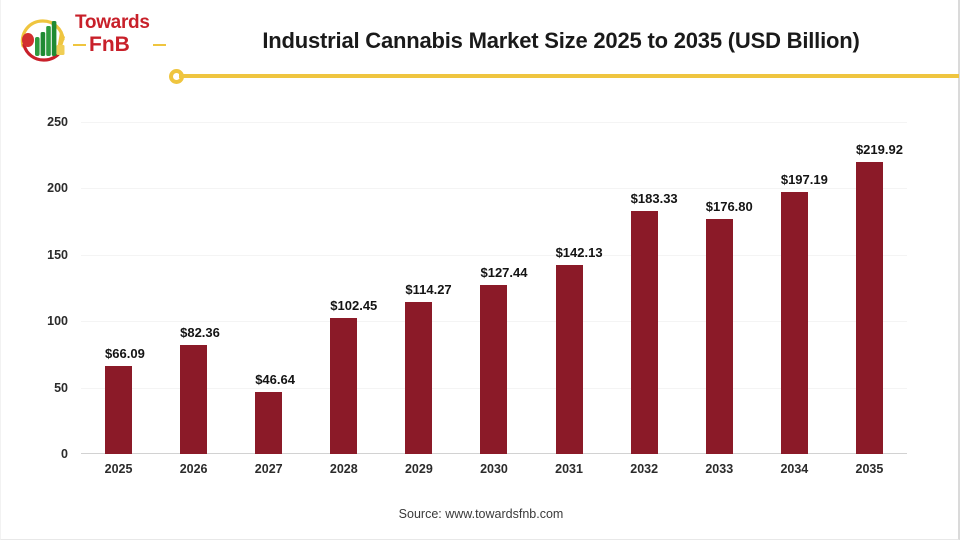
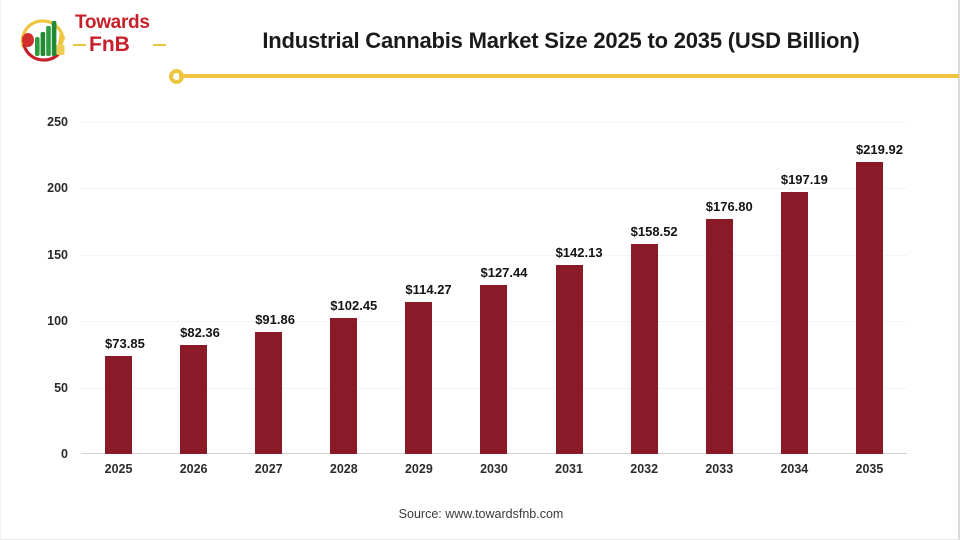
2025: $66.09 -> $73.85
2027: $46.64 -> $91.86
2032: $183.33 -> $158.52
